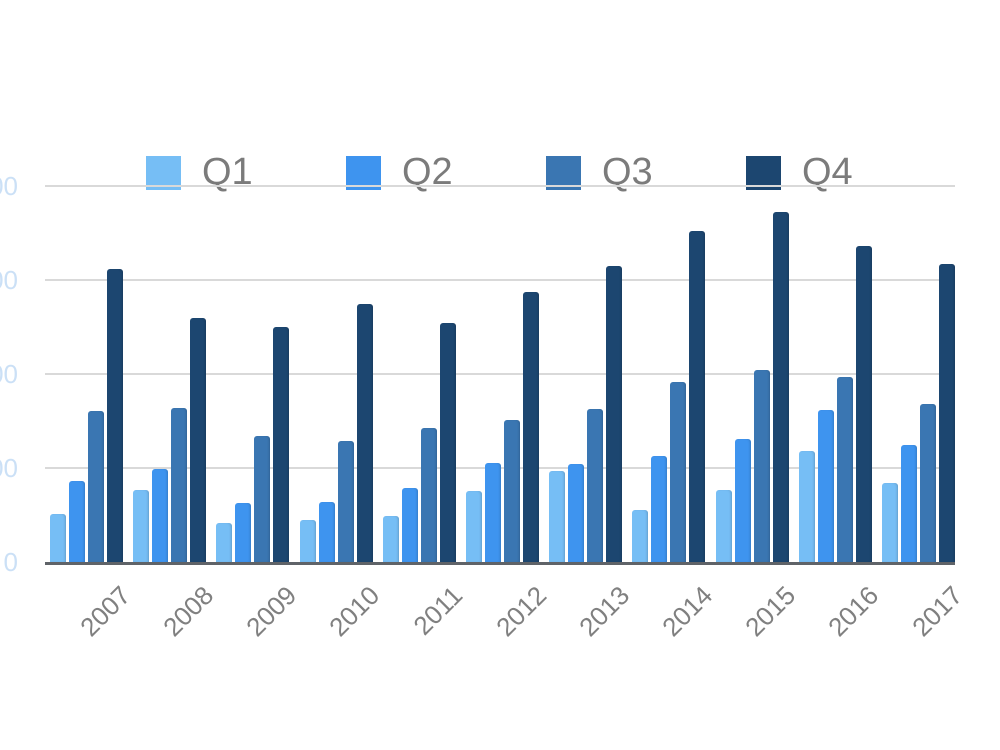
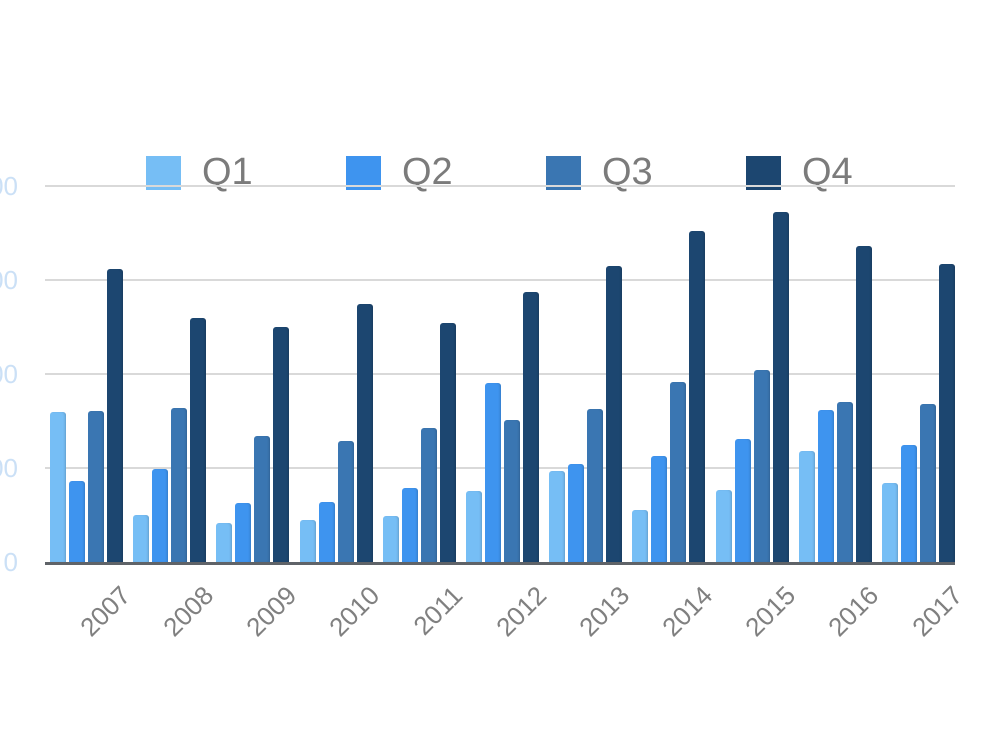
Q1/2007: 50 -> 160
Q1/2008: 80 -> 50
Q2/2012: 100 -> 190
Q3/2016: 200 -> 170
